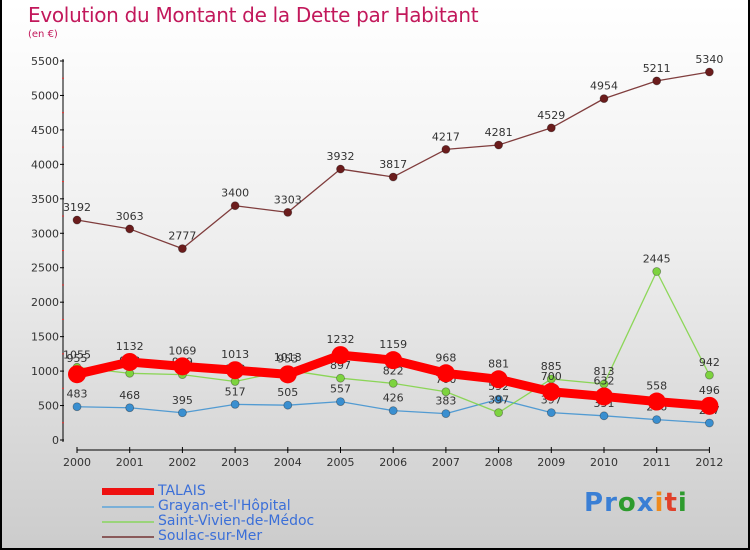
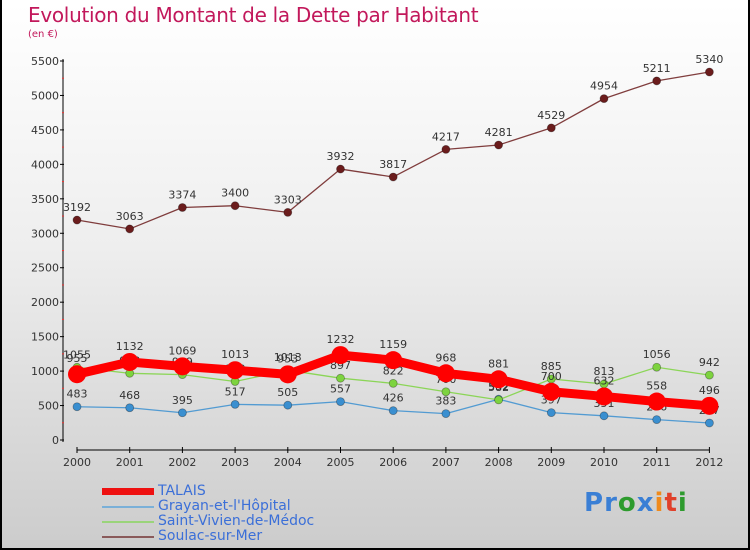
Soulac-sur-Mer/2002: 2777 -> 3374
Saint-Vivien-de-Médoc/2008: 397 -> 582
Saint-Vivien-de-Médoc/2011: 2445 -> 1056
